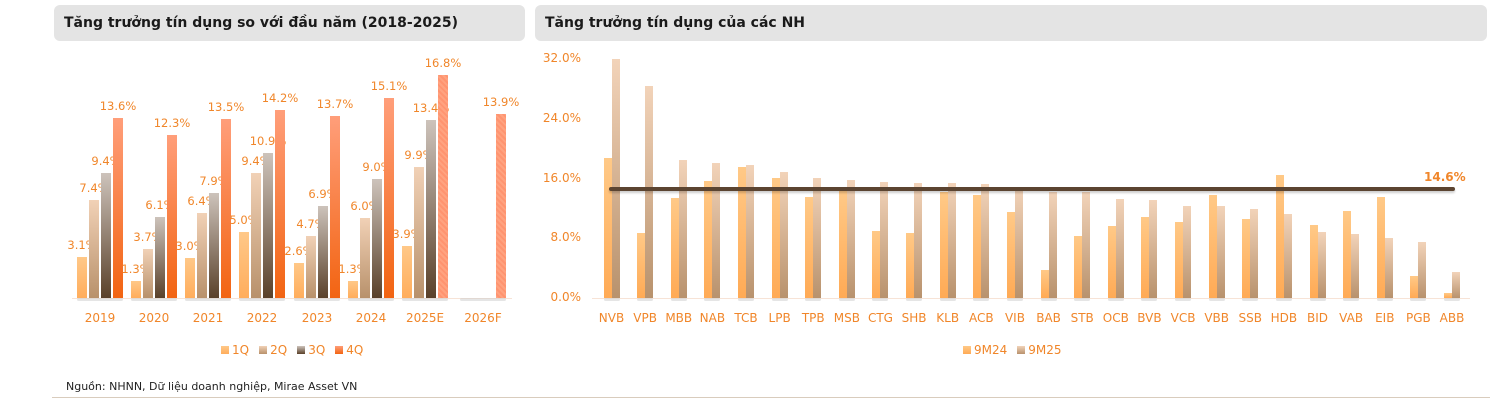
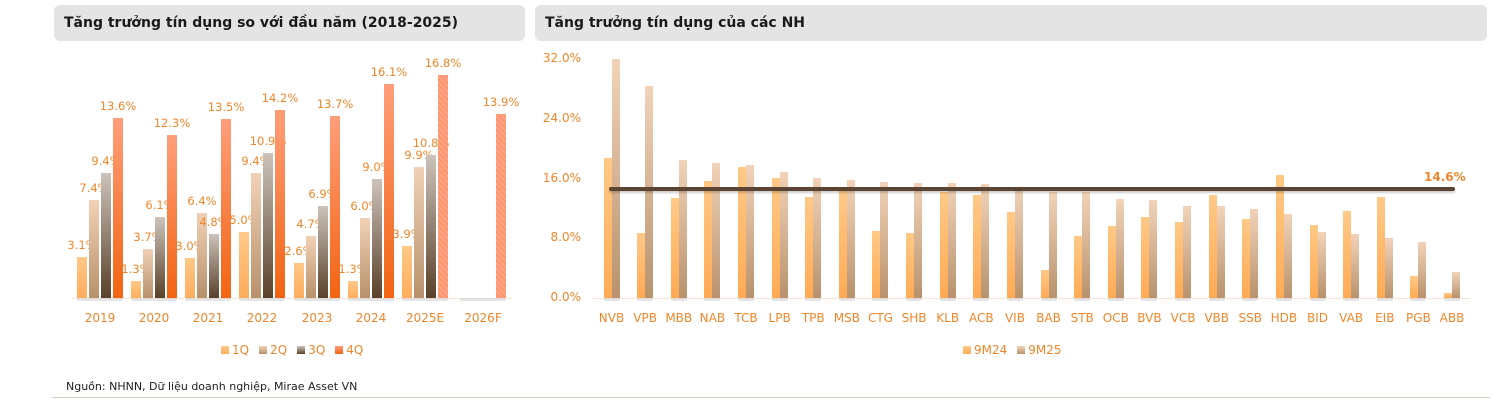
Tăng trưởng tín dụng so với đầu năm (2018-2025)/3Q/2021: 7.9% -> 4.8%
Tăng trưởng tín dụng so với đầu năm (2018-2025)/4Q/2024: 15.1% -> 16.1%
Tăng trưởng tín dụng so với đầu năm (2018-2025)/3Q/2025E: 13.4% -> 10.8%
